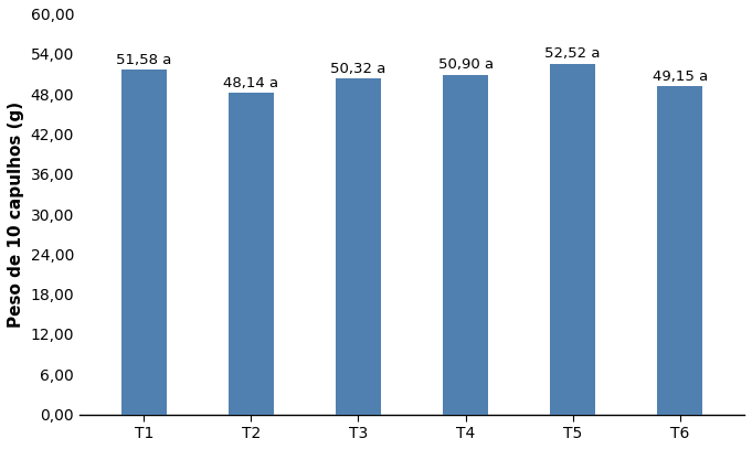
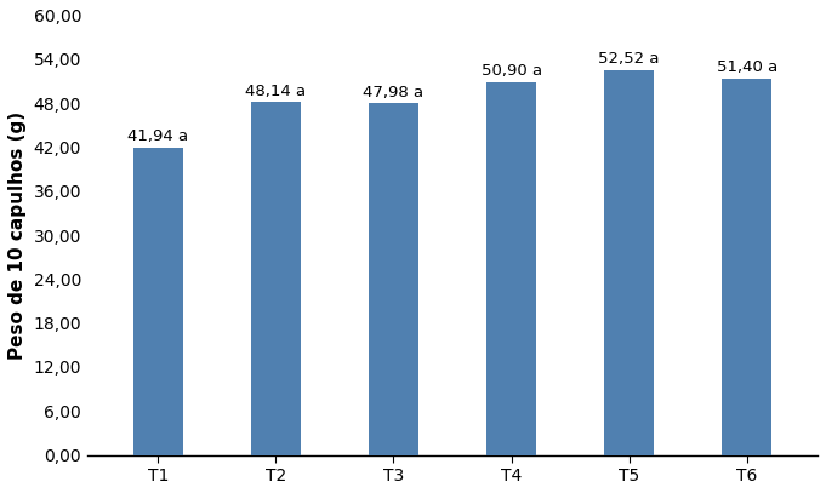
T1: 51,58 -> 41,94
T3: 50,32 -> 47,98
T6: 49,15 -> 51,40
